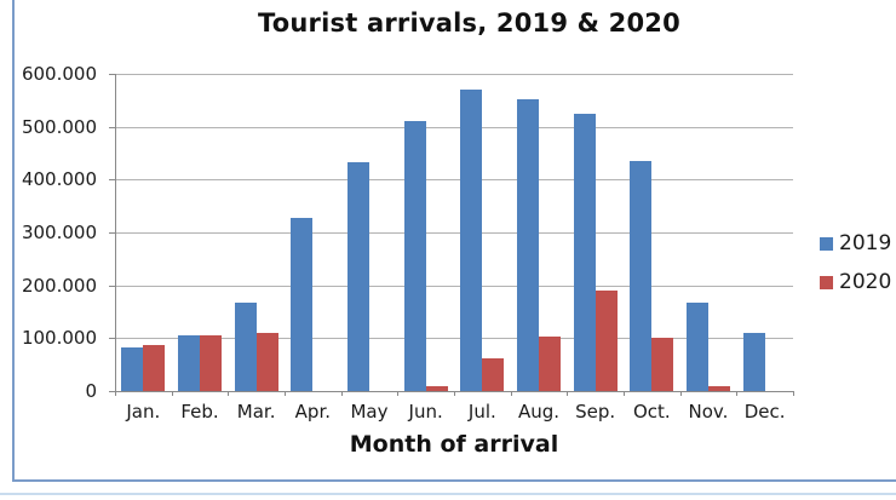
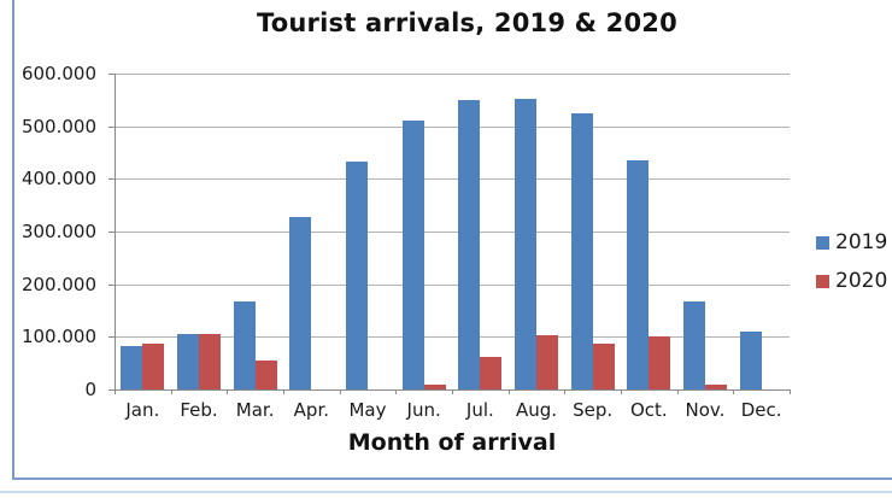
2020/Mar.: 110000 -> 60000
2019/Jul.: 570000 -> 550000
2020/Sep.: 190000 -> 90000
